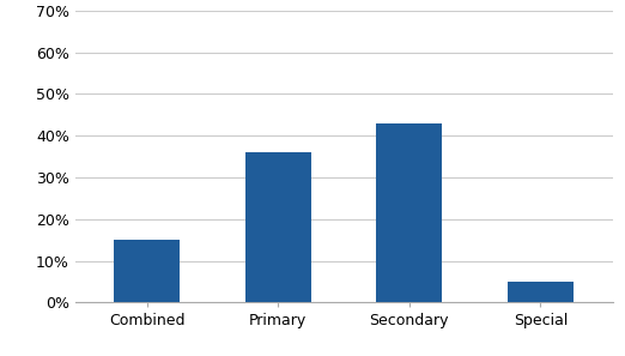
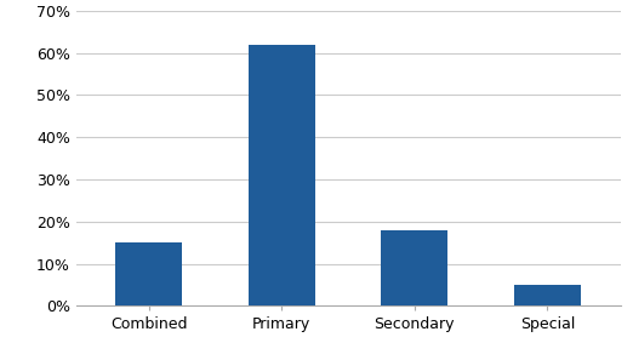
Primary: 36% -> 62%
Secondary: 43% -> 18%
